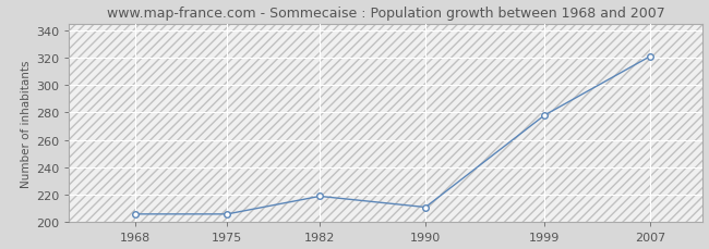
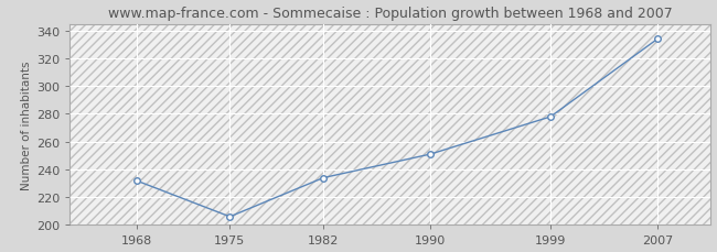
1968: 206 -> 232
1982: 219 -> 234
1990: 211 -> 251
2007: 321 -> 334
